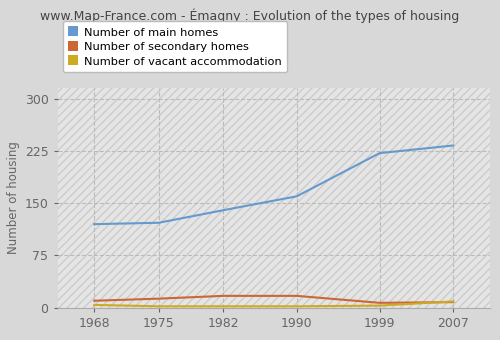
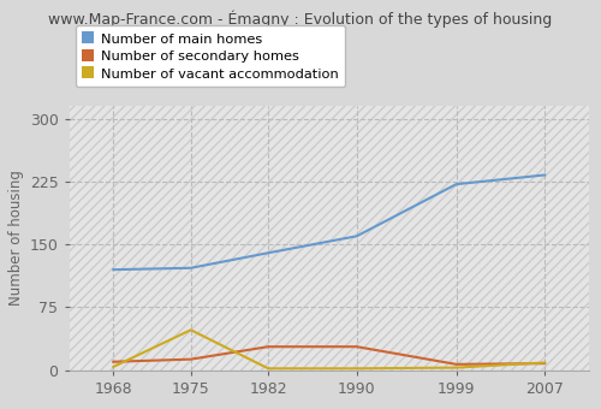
Number of vacant accommodation/1975: 2 -> 48
Number of secondary homes/1982: 17 -> 28
Number of secondary homes/1990: 17 -> 28
